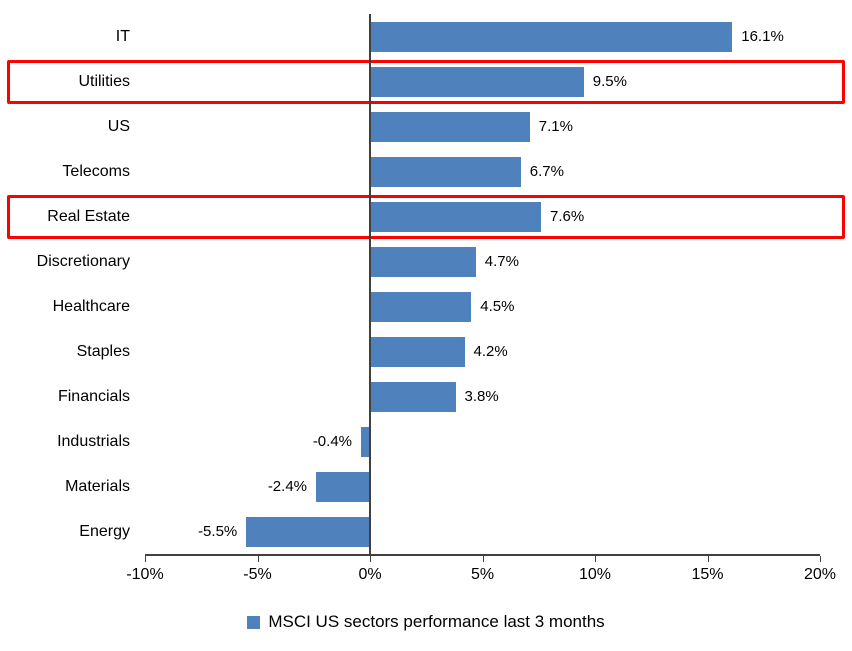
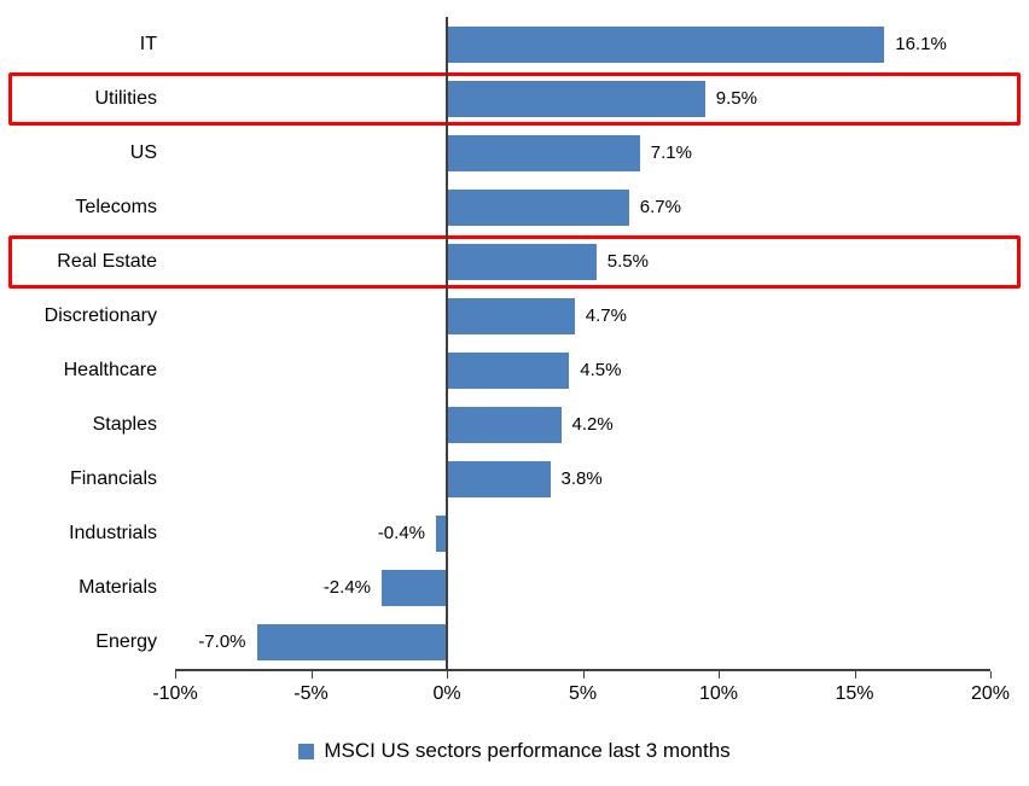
Real Estate: 7.6% -> 5.5%
Energy: -5.5% -> -7.0%
